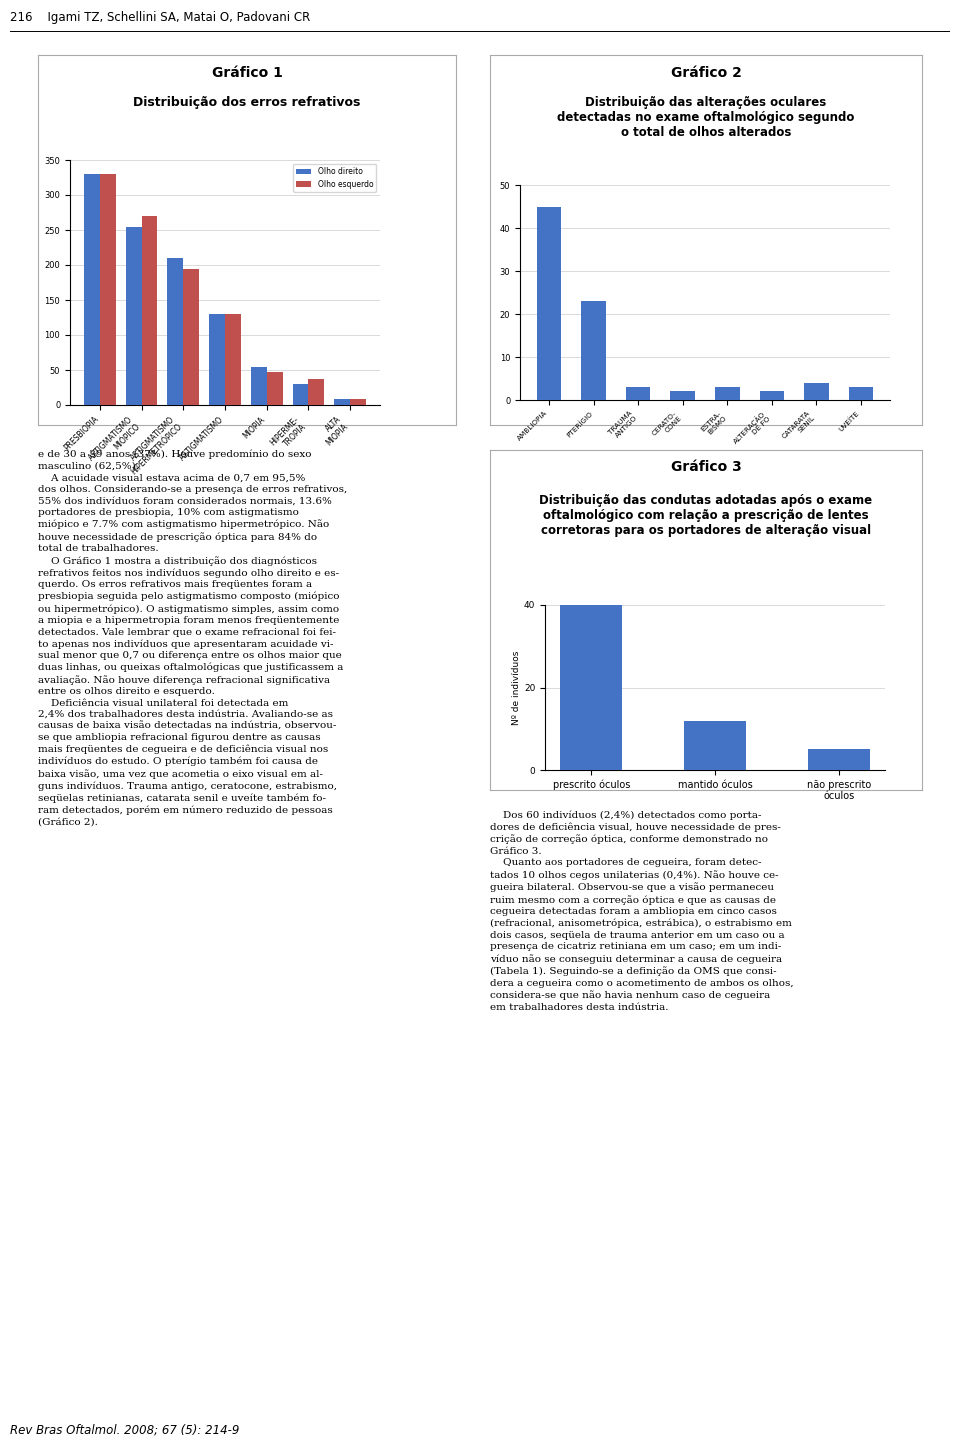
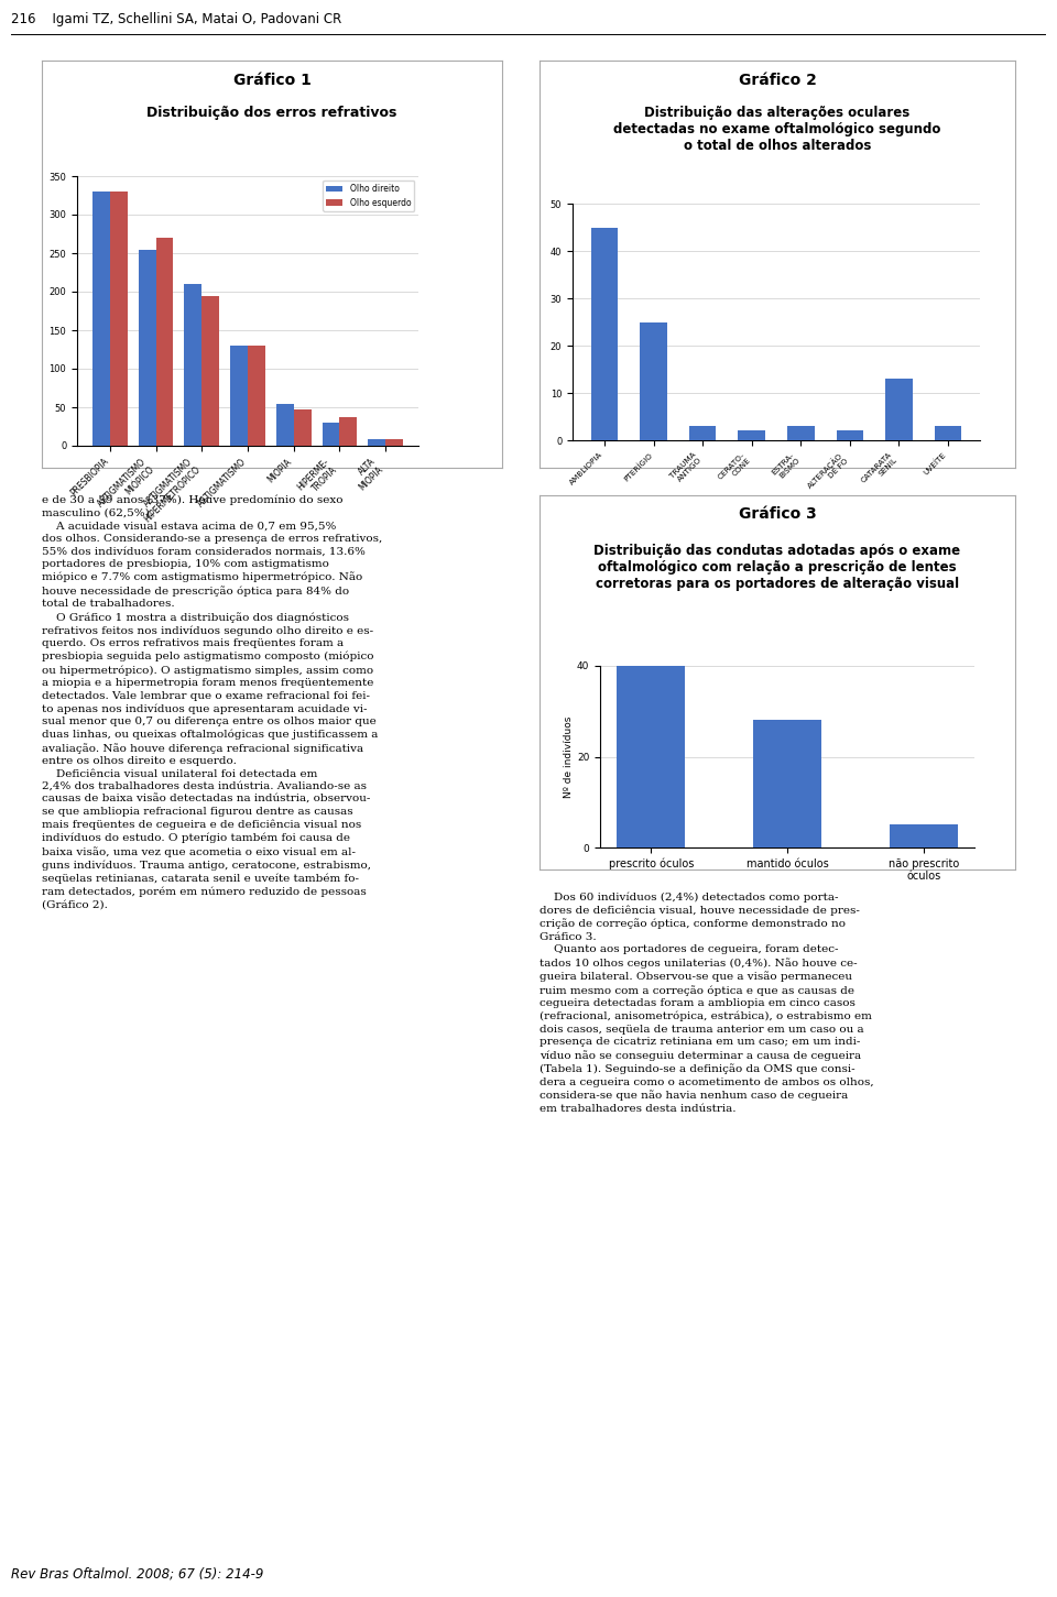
PTERÍGIO: 23 -> 25
CATARATA SENIL: 4 -> 13
mantido óculos: 12 -> 28
